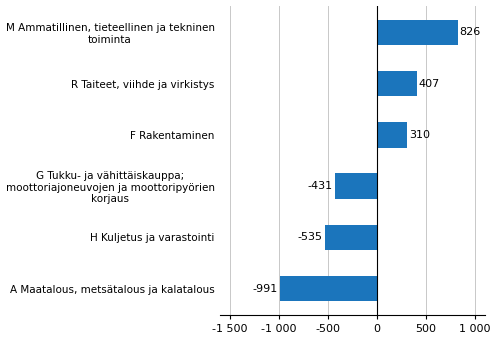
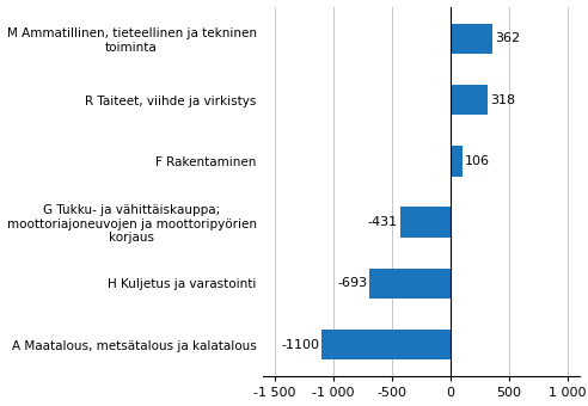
M Ammatillinen, tieteellinen ja tekninen toiminta: 826 -> 362
R Taiteet, viihde ja virkistys: 407 -> 318
F Rakentaminen: 310 -> 106
H Kuljetus ja varastointi: -535 -> -693
A Maatalous, metsätalous ja kalatalous: -991 -> -1100
